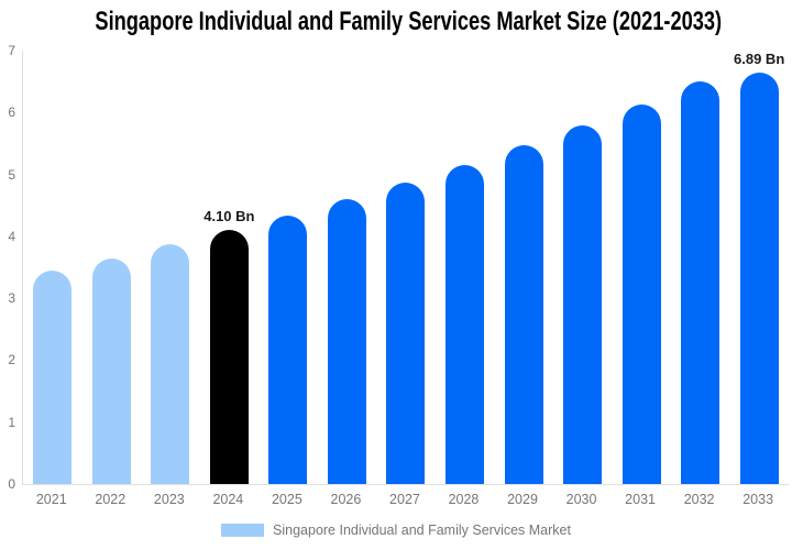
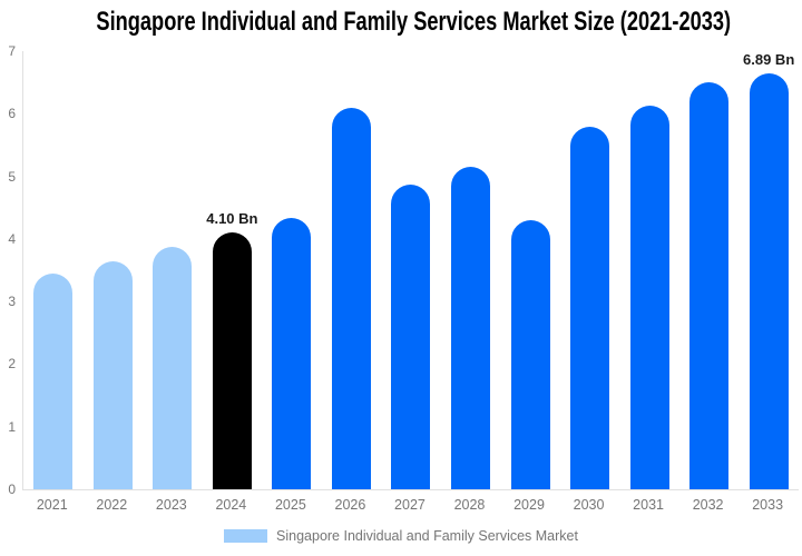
2026: 4.6 -> 6.1
2029: 5.5 -> 4.3
